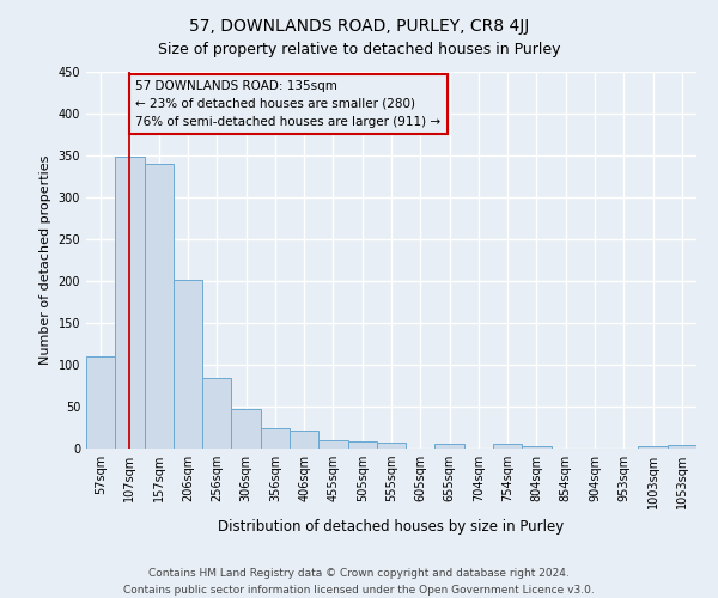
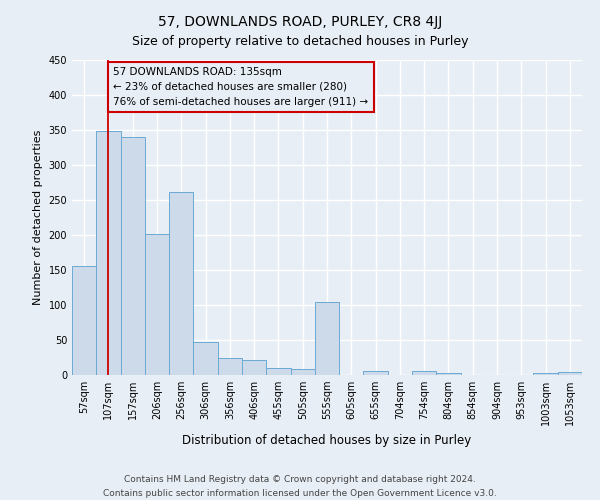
57sqm: 110 -> 156
256sqm: 84 -> 262
555sqm: 7 -> 104
